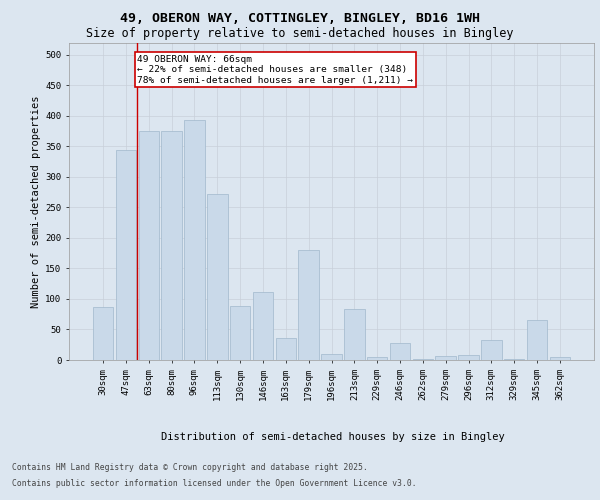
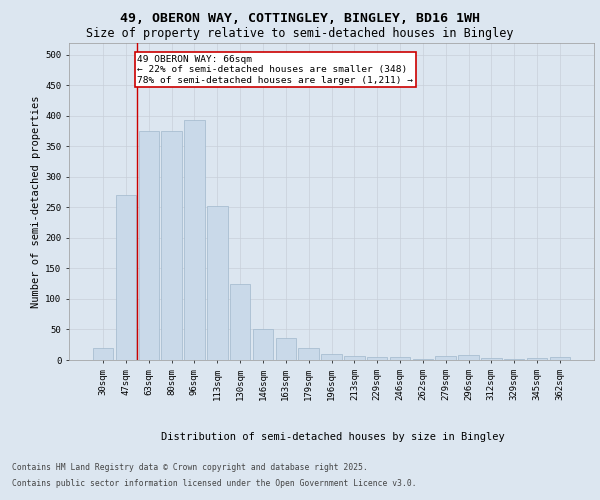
30sqm: 86 -> 20
47sqm: 344 -> 270
113sqm: 272 -> 253
130sqm: 88 -> 125
146sqm: 112 -> 50
179sqm: 180 -> 20
213sqm: 84 -> 7
246sqm: 28 -> 5
312sqm: 32 -> 3
345sqm: 66 -> 3
